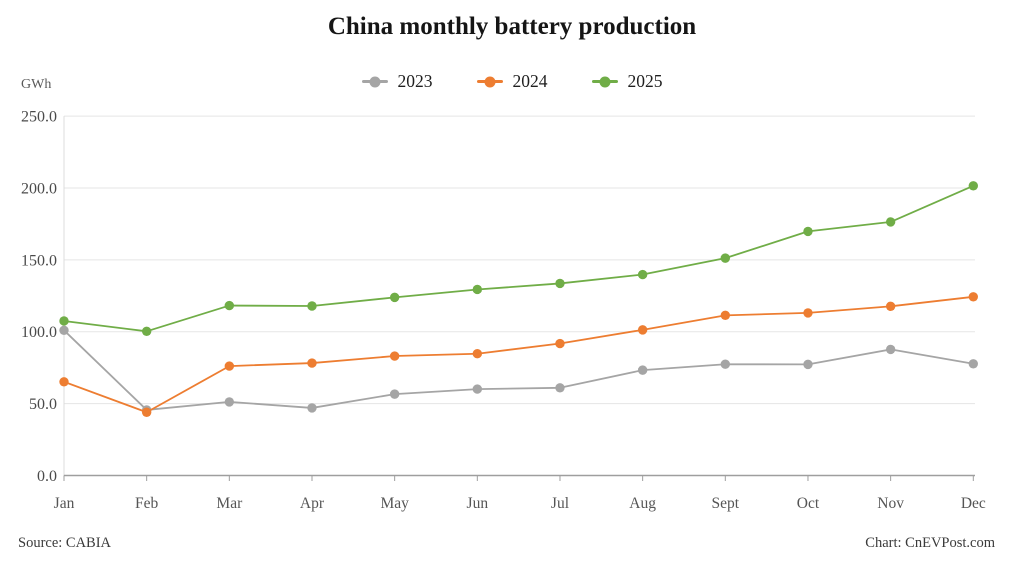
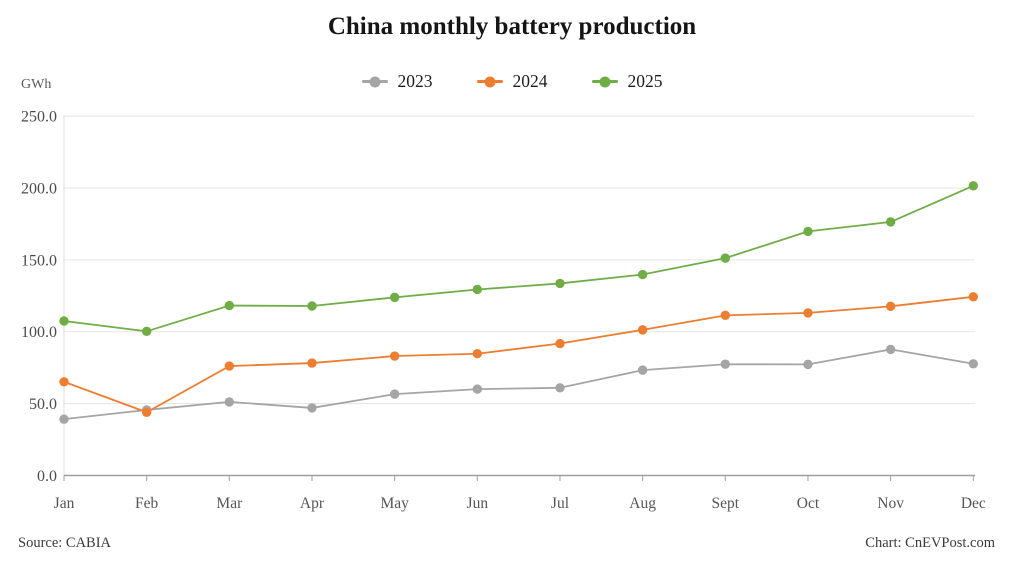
2023/Jan: 101 -> 39
